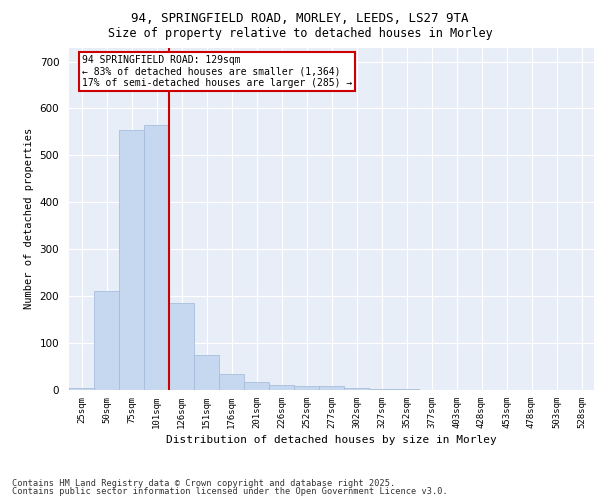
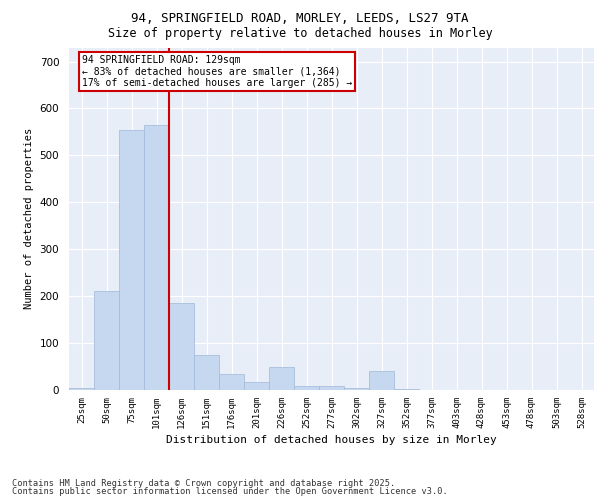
226sqm: 10 -> 50
327sqm: 2 -> 40
